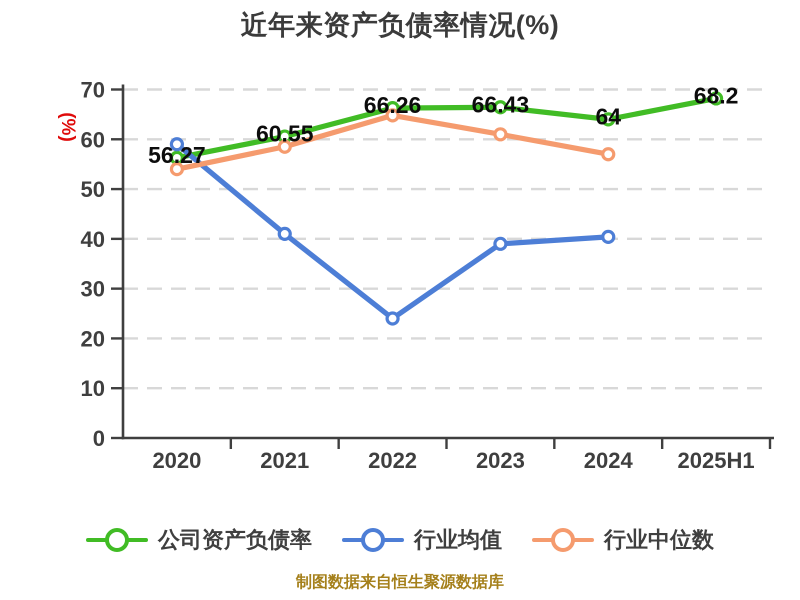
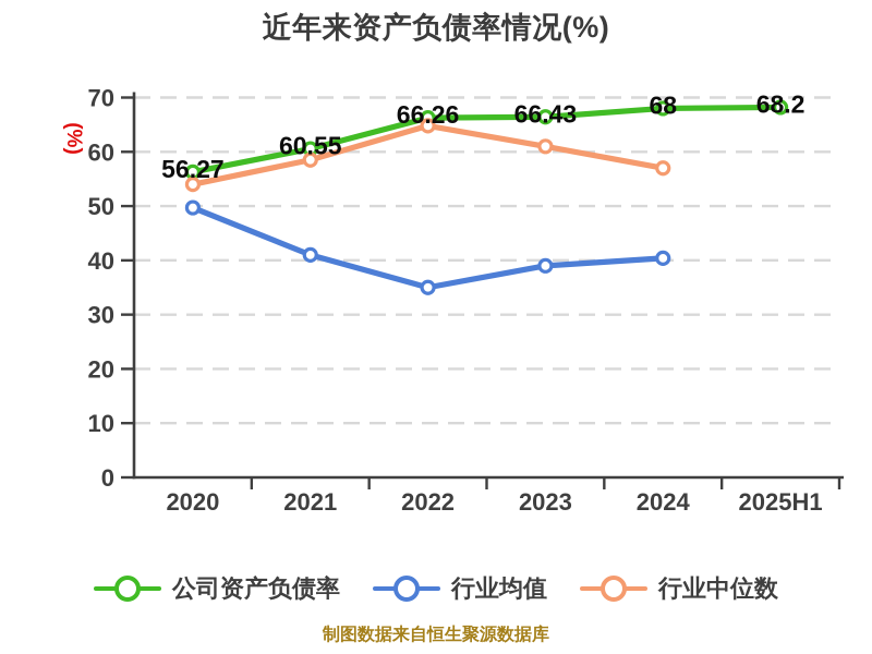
行业均值/2020: 59 -> 50
行业均值/2022: 24 -> 35
公司资产负债率/2024: 64 -> 68
